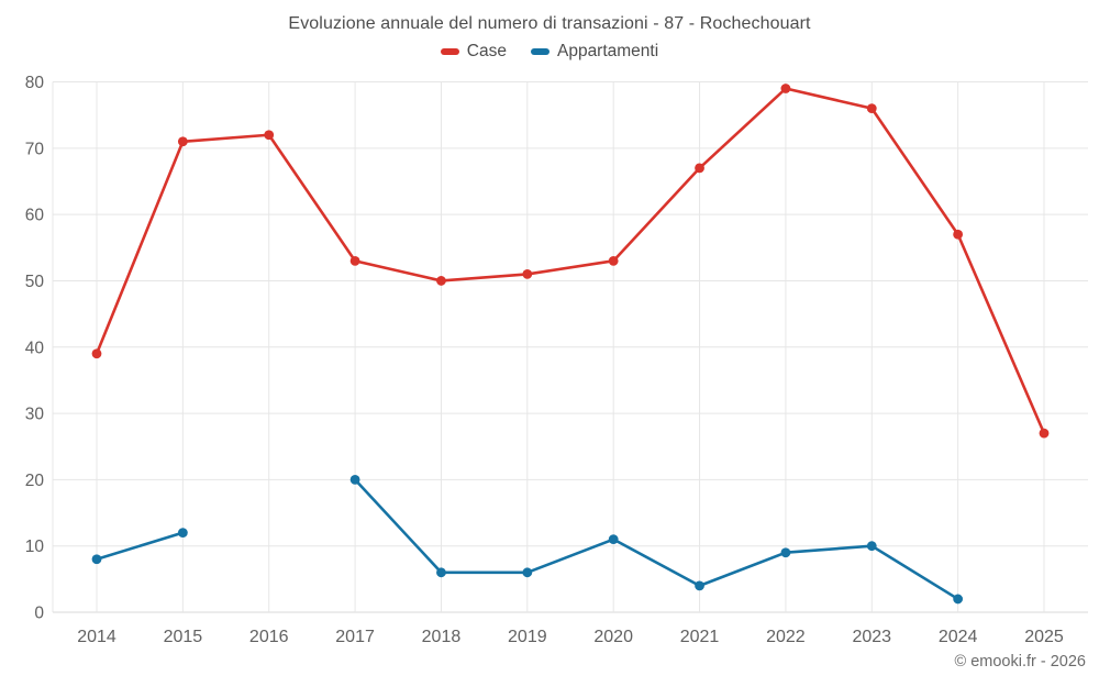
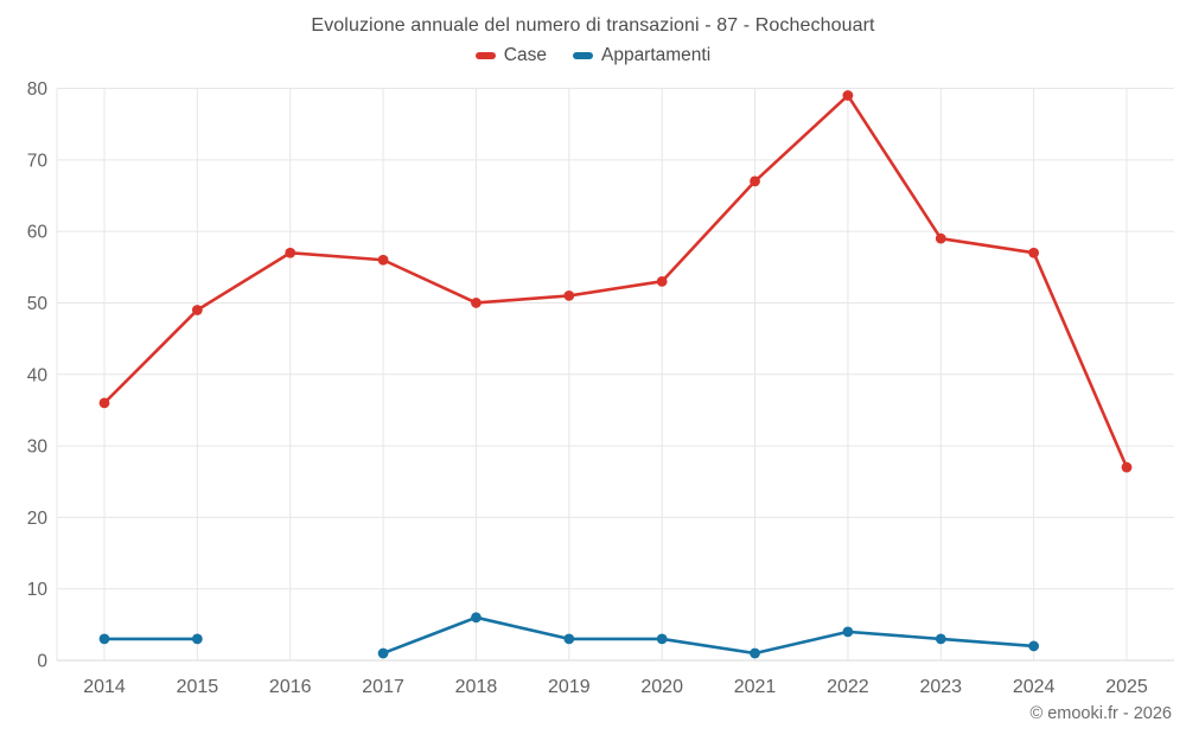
Case/2014: 39 -> 36
Appartamenti/2014: 8 -> 3
Case/2015: 71 -> 49
Appartamenti/2015: 12 -> 3
Case/2016: 72 -> 57
Case/2017: 53 -> 56
Appartamenti/2017: 20 -> 1
Appartamenti/2019: 6 -> 3
Appartamenti/2020: 11 -> 3
Appartamenti/2021: 4 -> 1
Appartamenti/2022: 9 -> 4
Case/2023: 76 -> 59
Appartamenti/2023: 10 -> 3
